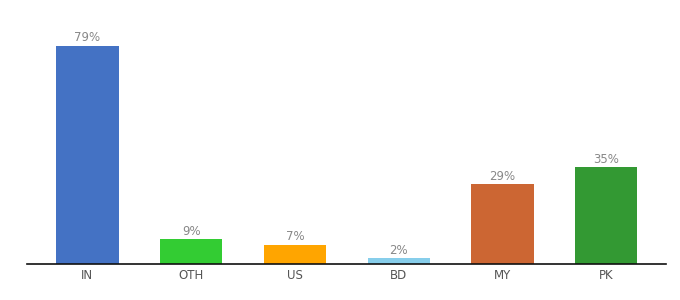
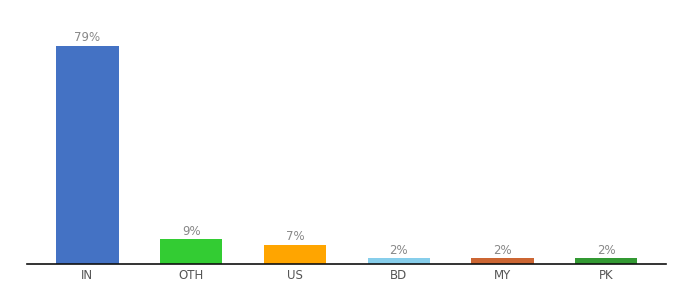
MY: 29% -> 2%
PK: 35% -> 2%
